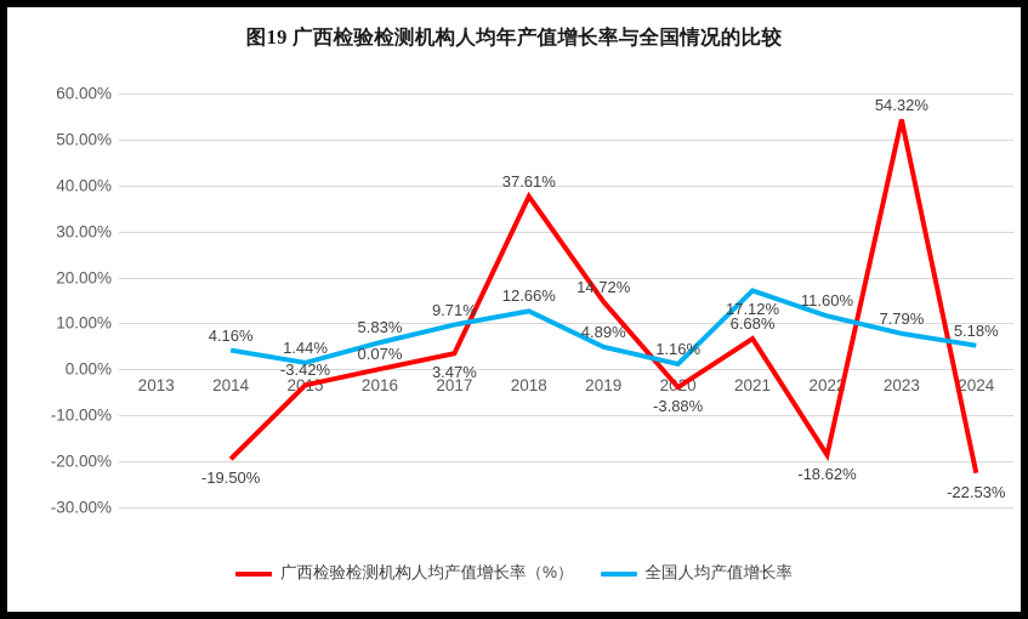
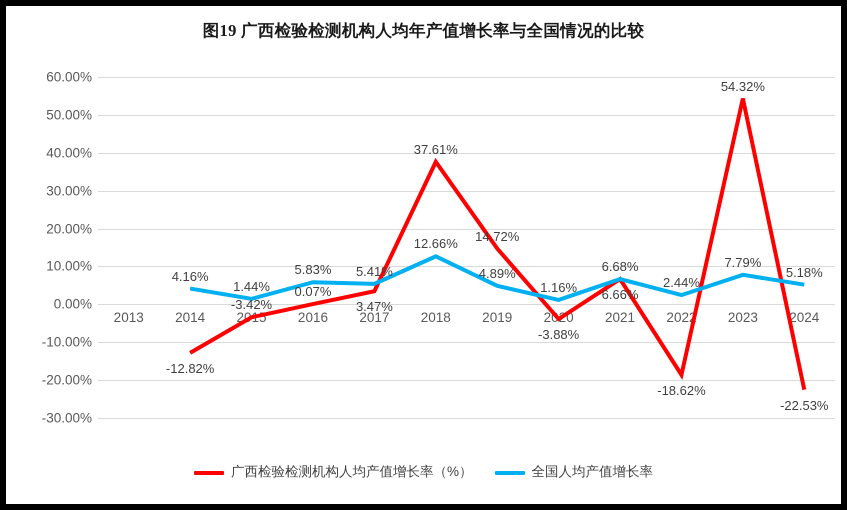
广西检验检测机构人均产值增长率（%）/2014: -19.50% -> -12.82%
全国人均产值增长率/2017: 9.71% -> 5.41%
全国人均产值增长率/2021: 17.12% -> 6.66%
全国人均产值增长率/2022: 11.60% -> 2.44%
